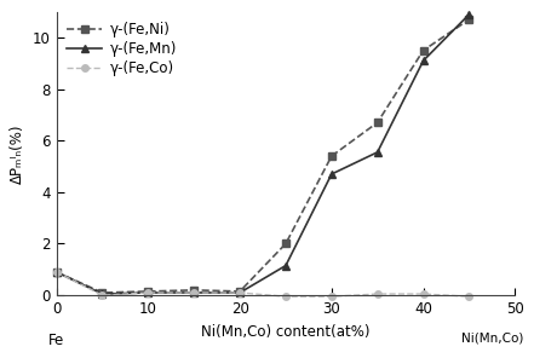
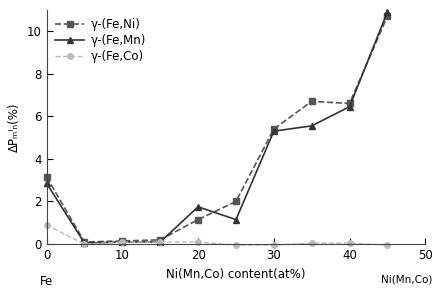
γ-(Fe,Ni)/0: 0.90 -> 3.15
γ-(Fe,Mn)/0: 0.90 -> 2.85
γ-(Fe,Ni)/20: 0.15 -> 1.15
γ-(Fe,Mn)/20: 0.10 -> 1.75
γ-(Fe,Mn)/30: 4.70 -> 5.30
γ-(Fe,Ni)/40: 9.50 -> 6.60
γ-(Fe,Mn)/40: 9.10 -> 6.45
